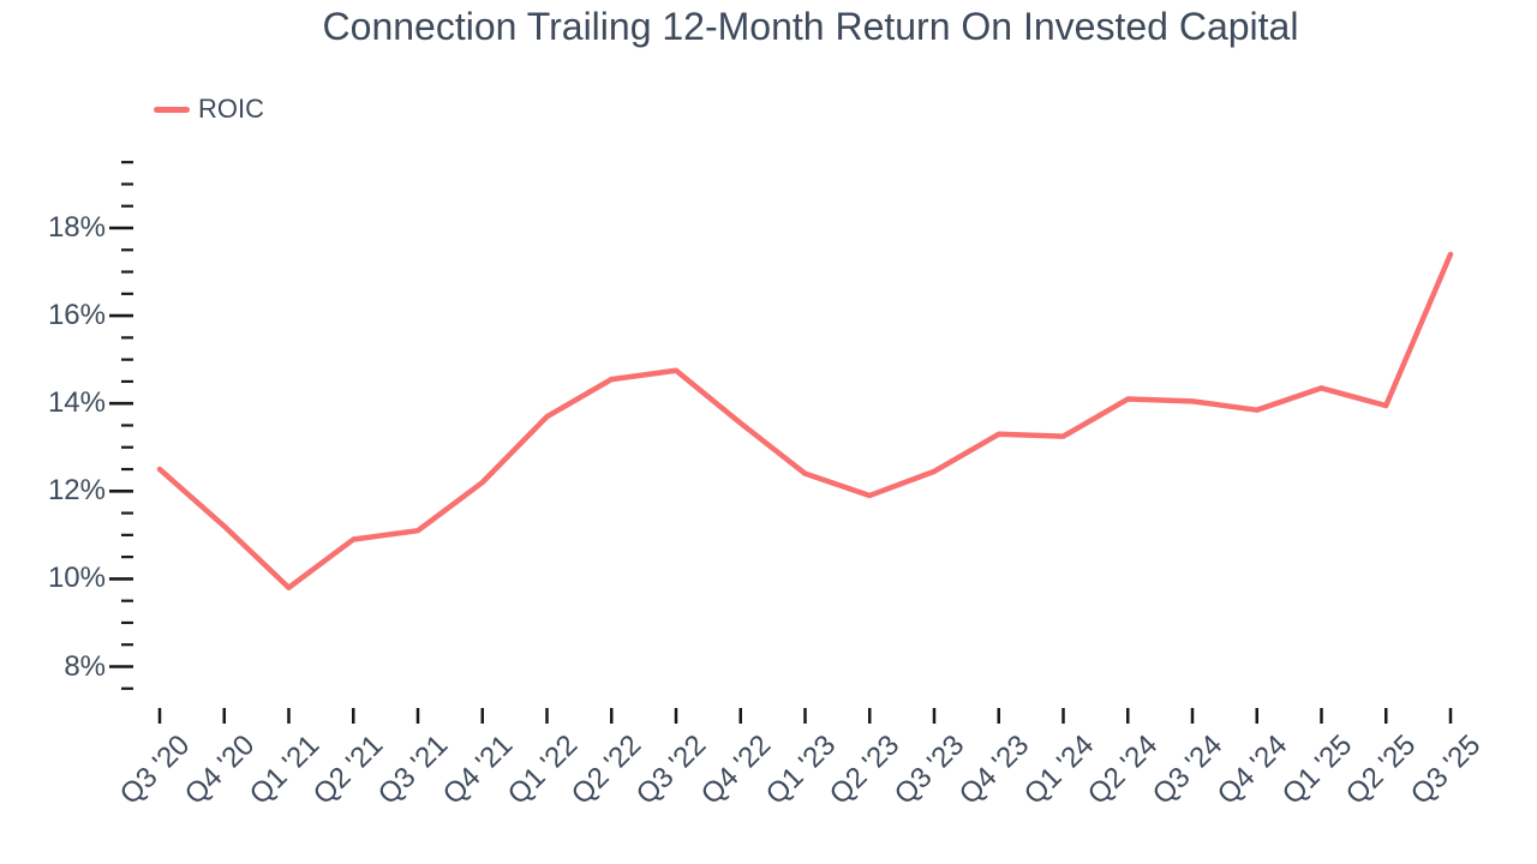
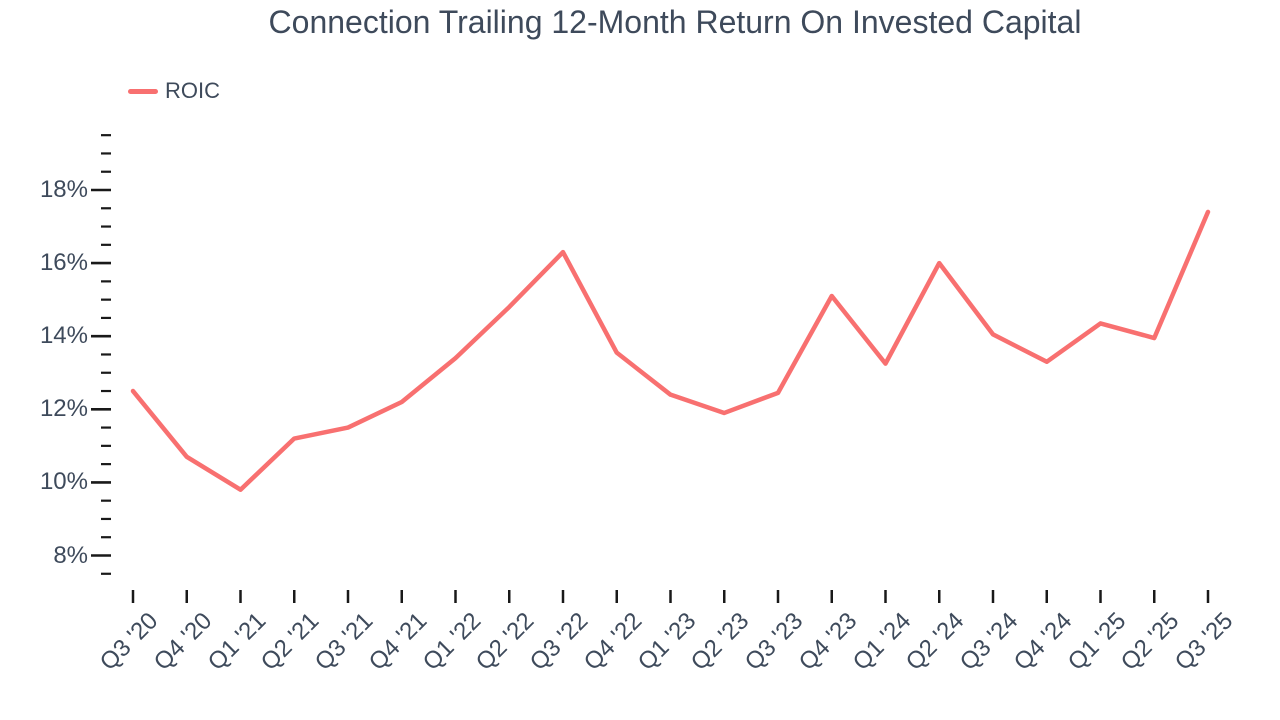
Q4 '20: 11.2% -> 10.7%
Q2 '21: 10.9% -> 11.2%
Q3 '21: 11.1% -> 11.5%
Q1 '22: 13.7% -> 13.4%
Q2 '22: 14.6% -> 14.8%
Q3 '22: 14.8% -> 16.3%
Q4 '23: 13.3% -> 15.1%
Q2 '24: 14.1% -> 16.0%
Q4 '24: 13.8% -> 13.3%
